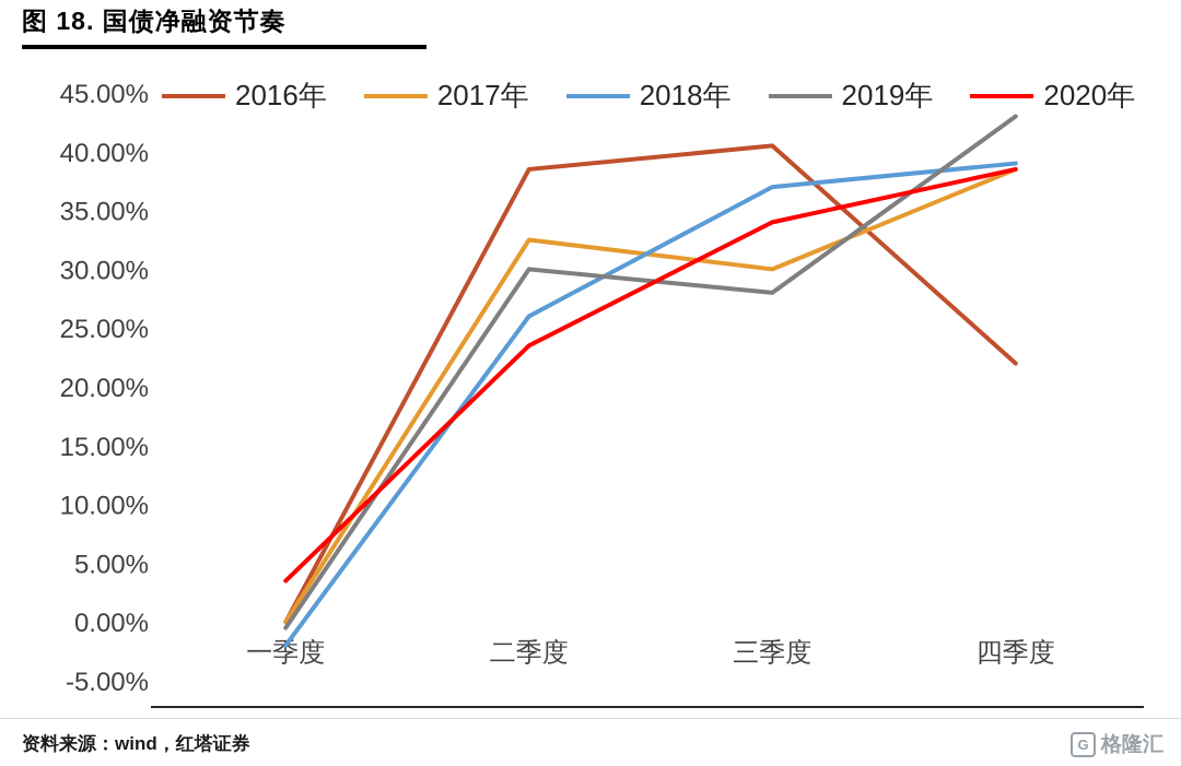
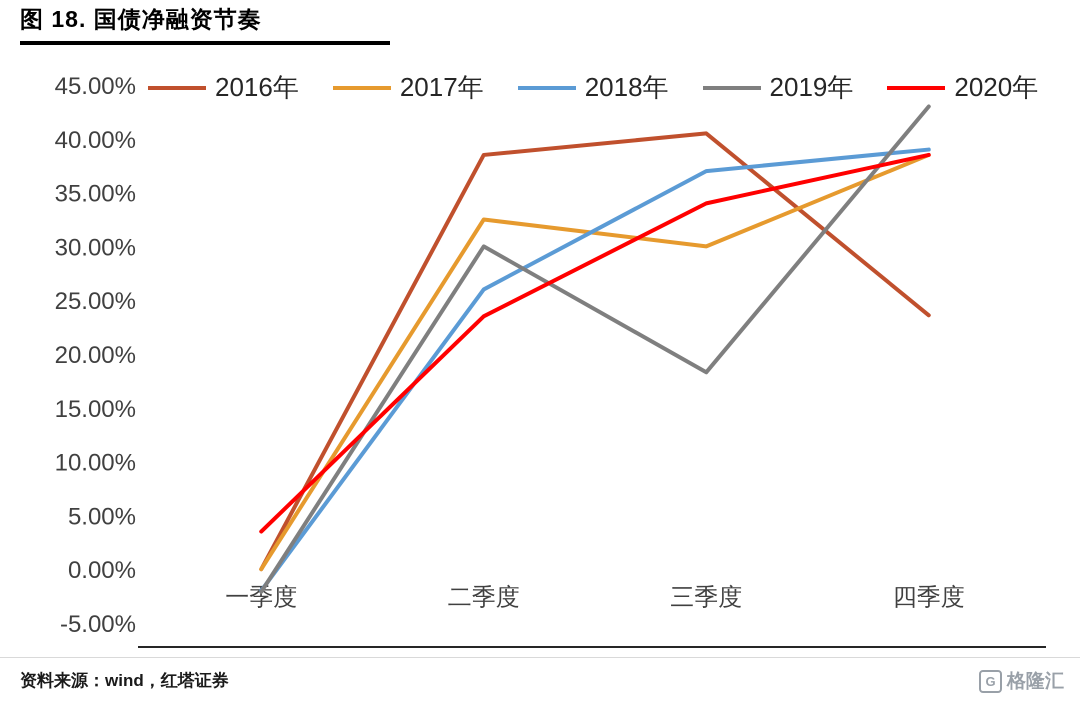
2019年/一季度: -0.5% -> -2.1%
2019年/三季度: 28.0% -> 18.3%
2016年/四季度: 22.0% -> 23.6%
